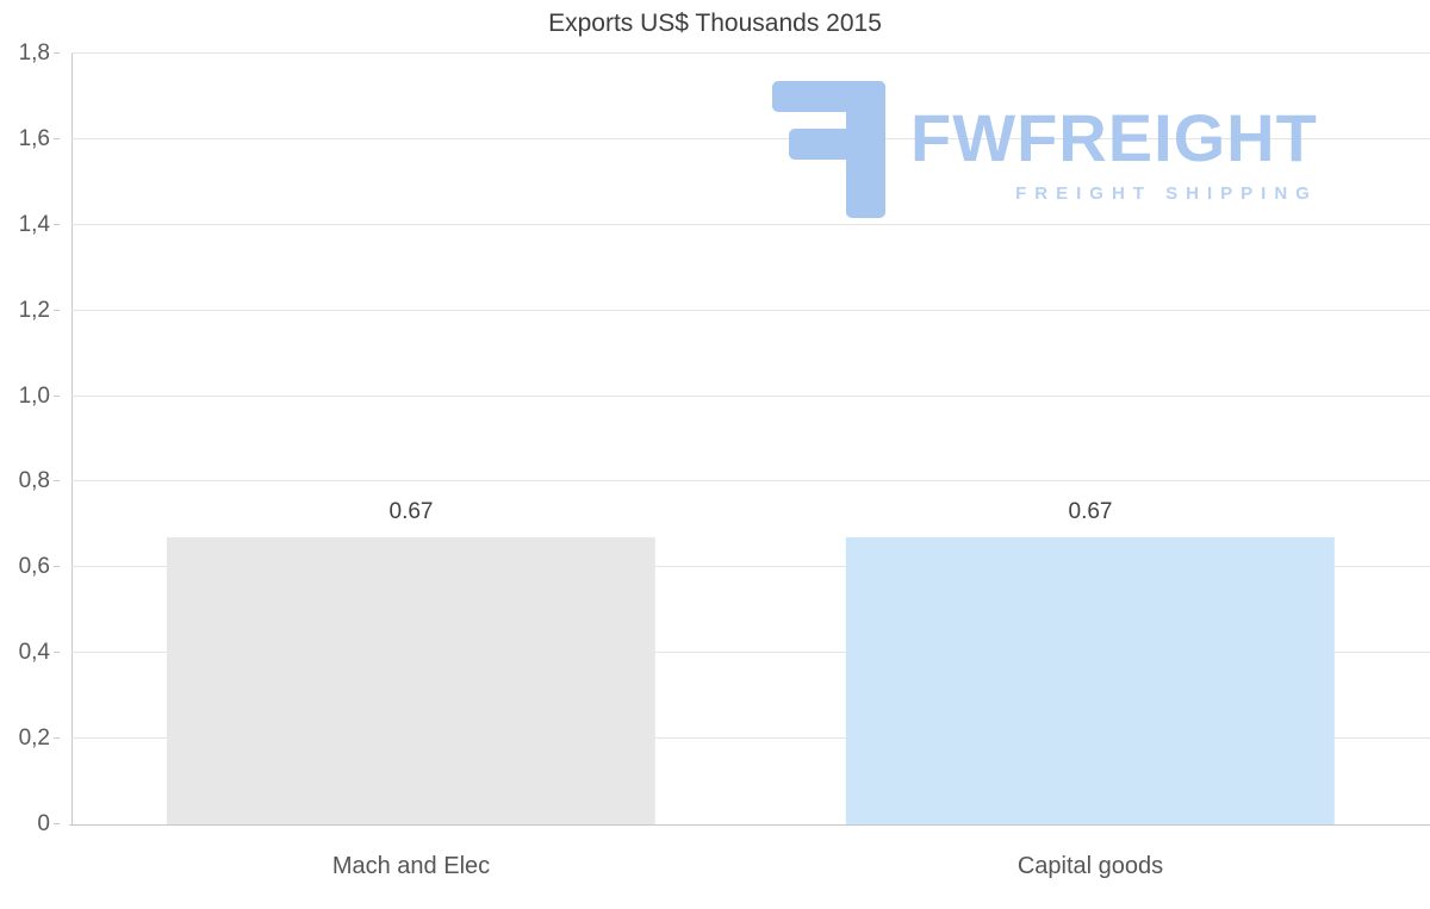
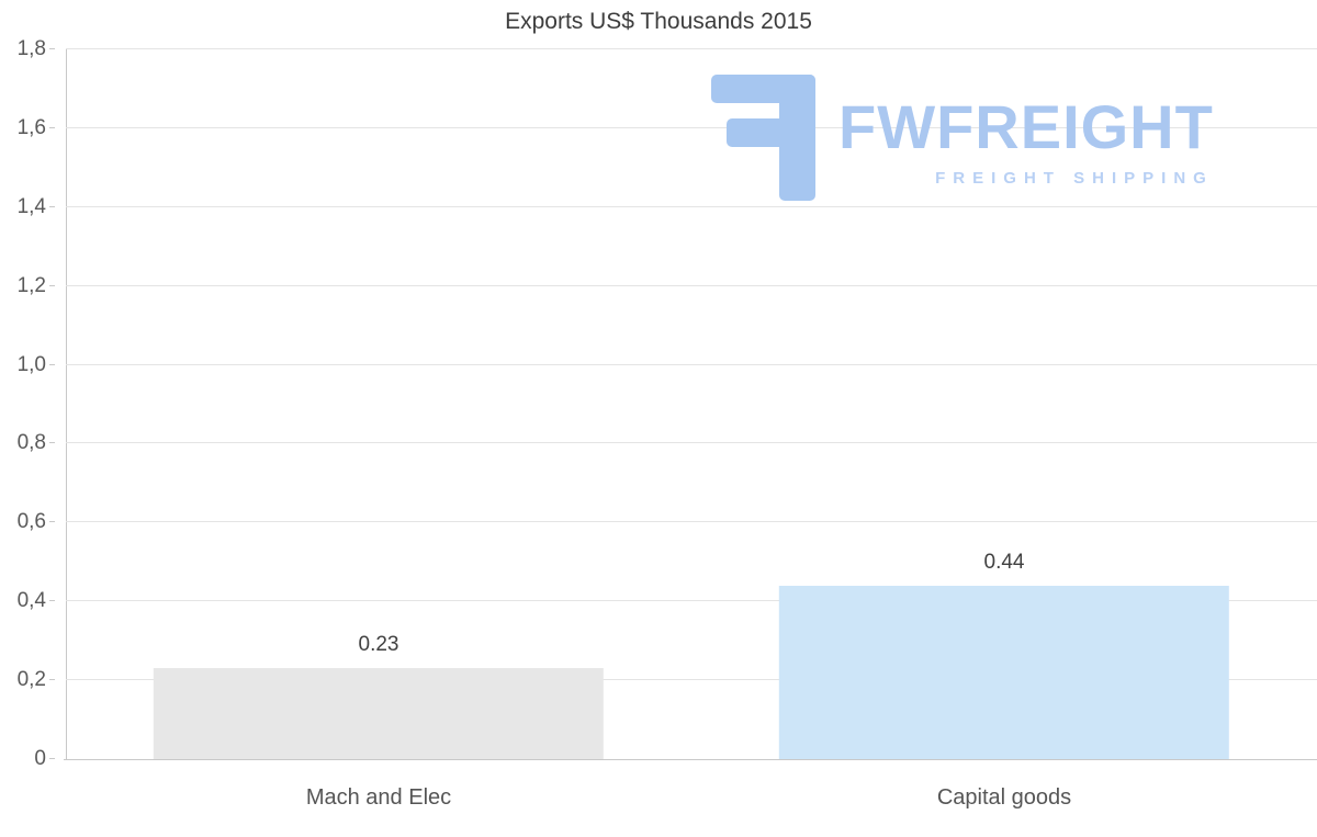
Mach and Elec: 0.67 -> 0.23
Capital goods: 0.67 -> 0.44
